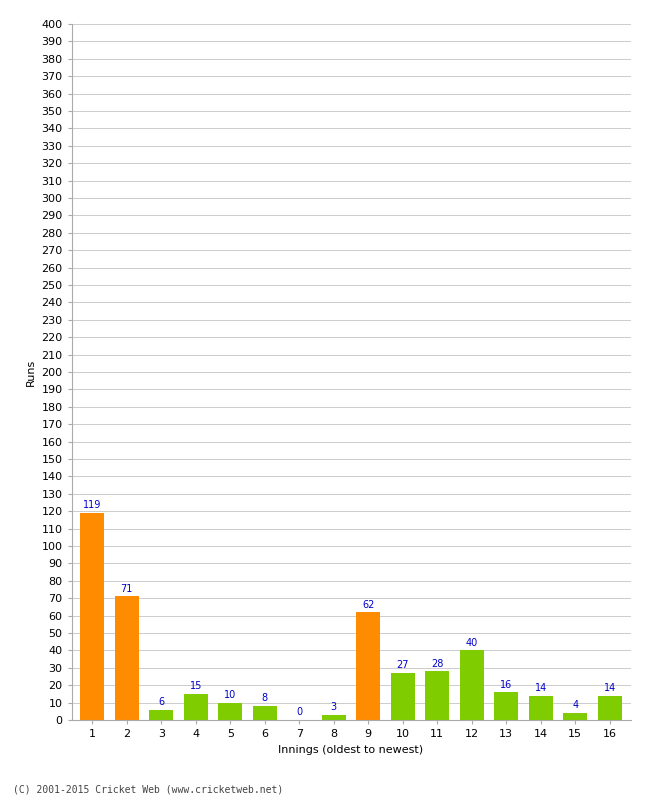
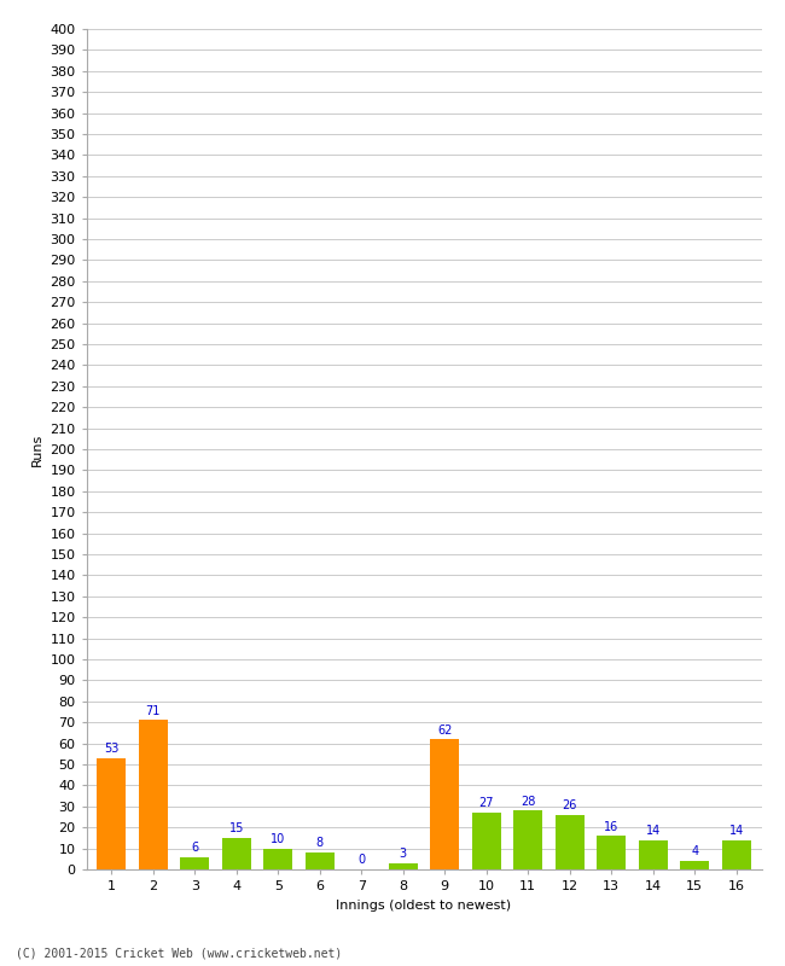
1: 119 -> 53
12: 40 -> 26
